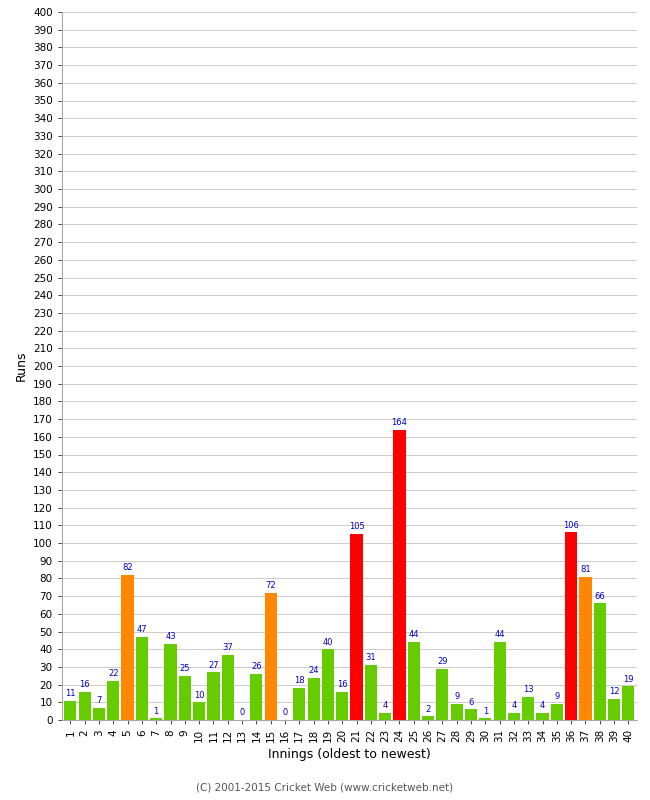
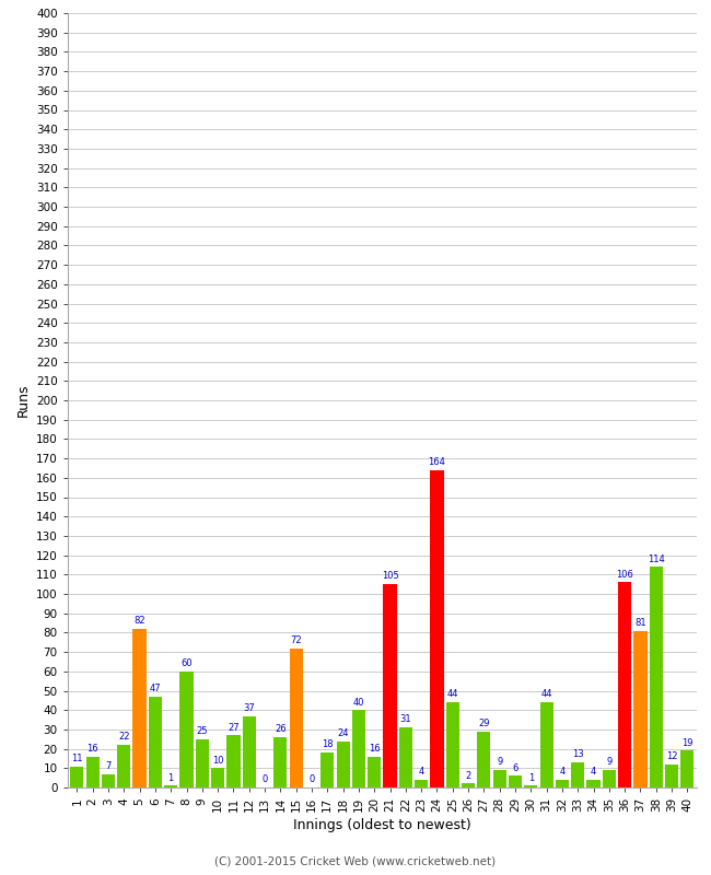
8: 43 -> 60
38: 66 -> 114
